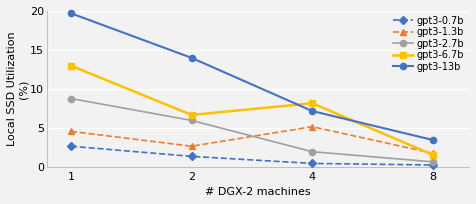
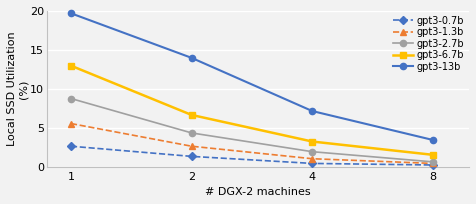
gpt3-1.3b/1: 4.6 -> 5.6
gpt3-2.7b/2: 6.0 -> 4.4
gpt3-1.3b/4: 5.2 -> 1.1
gpt3-6.7b/4: 8.2 -> 3.3
gpt3-1.3b/8: 1.8 -> 0.5
